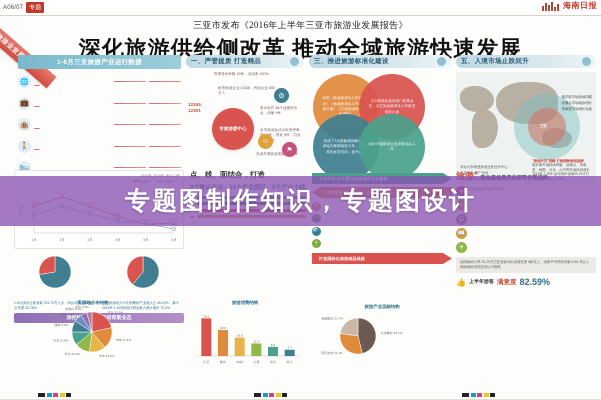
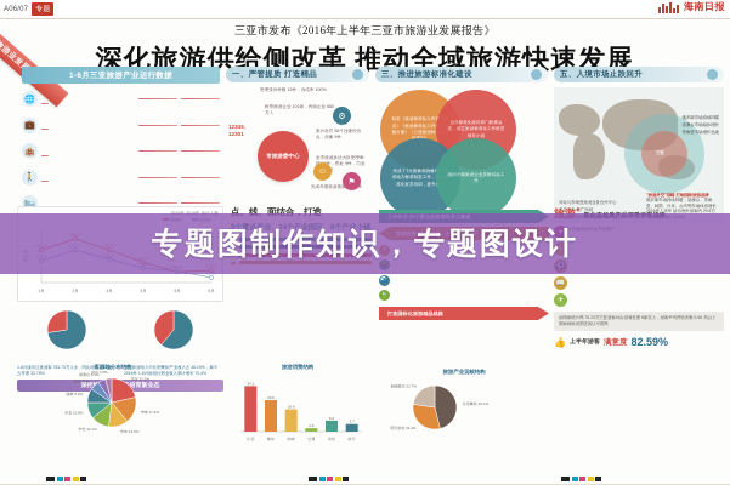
旅游消费结构/交通: 11.4 -> 2.6
